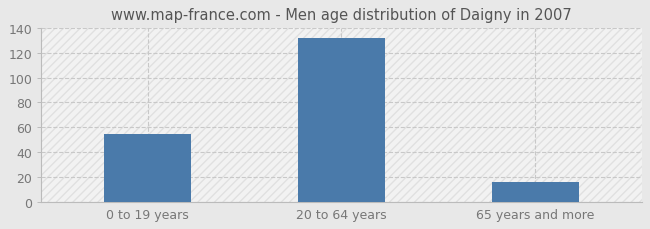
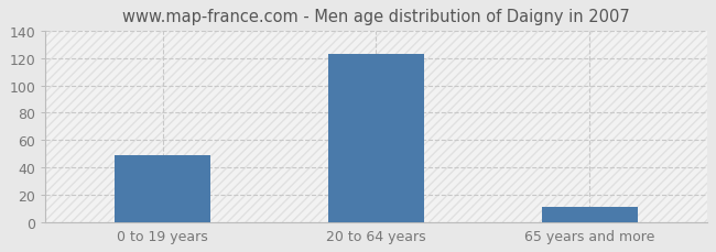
0 to 19 years: 55 -> 49
20 to 64 years: 132 -> 123
65 years and more: 16 -> 11
